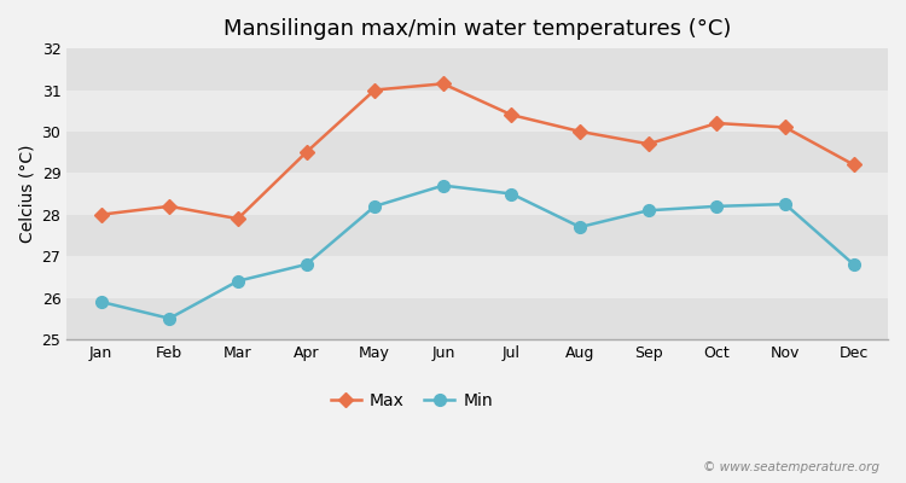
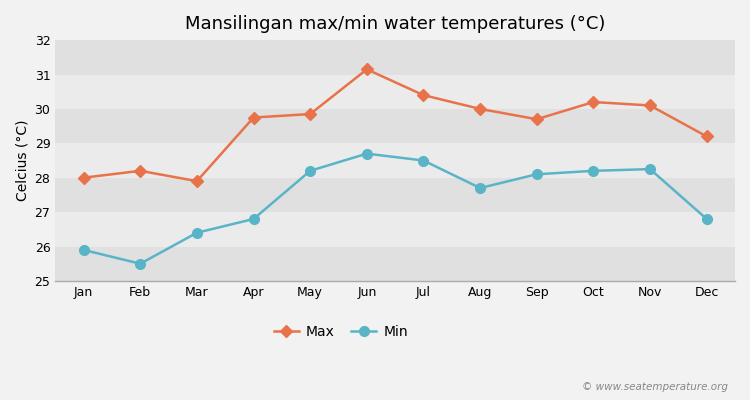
Max/Apr: 29.50 -> 29.75
Max/May: 31.00 -> 29.85
